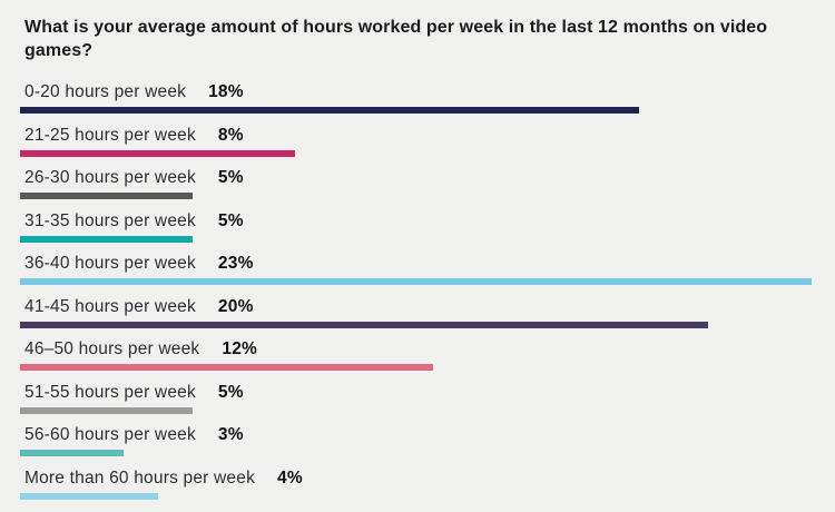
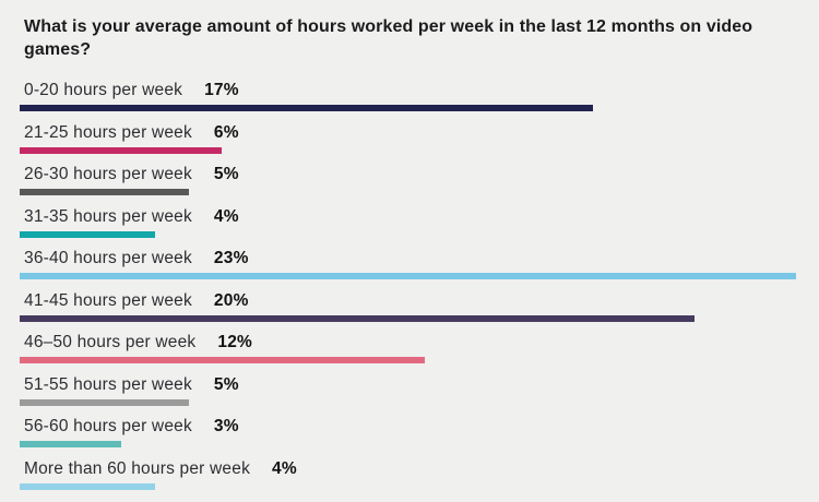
0-20 hours per week: 18% -> 17%
21-25 hours per week: 8% -> 6%
31-35 hours per week: 5% -> 4%
